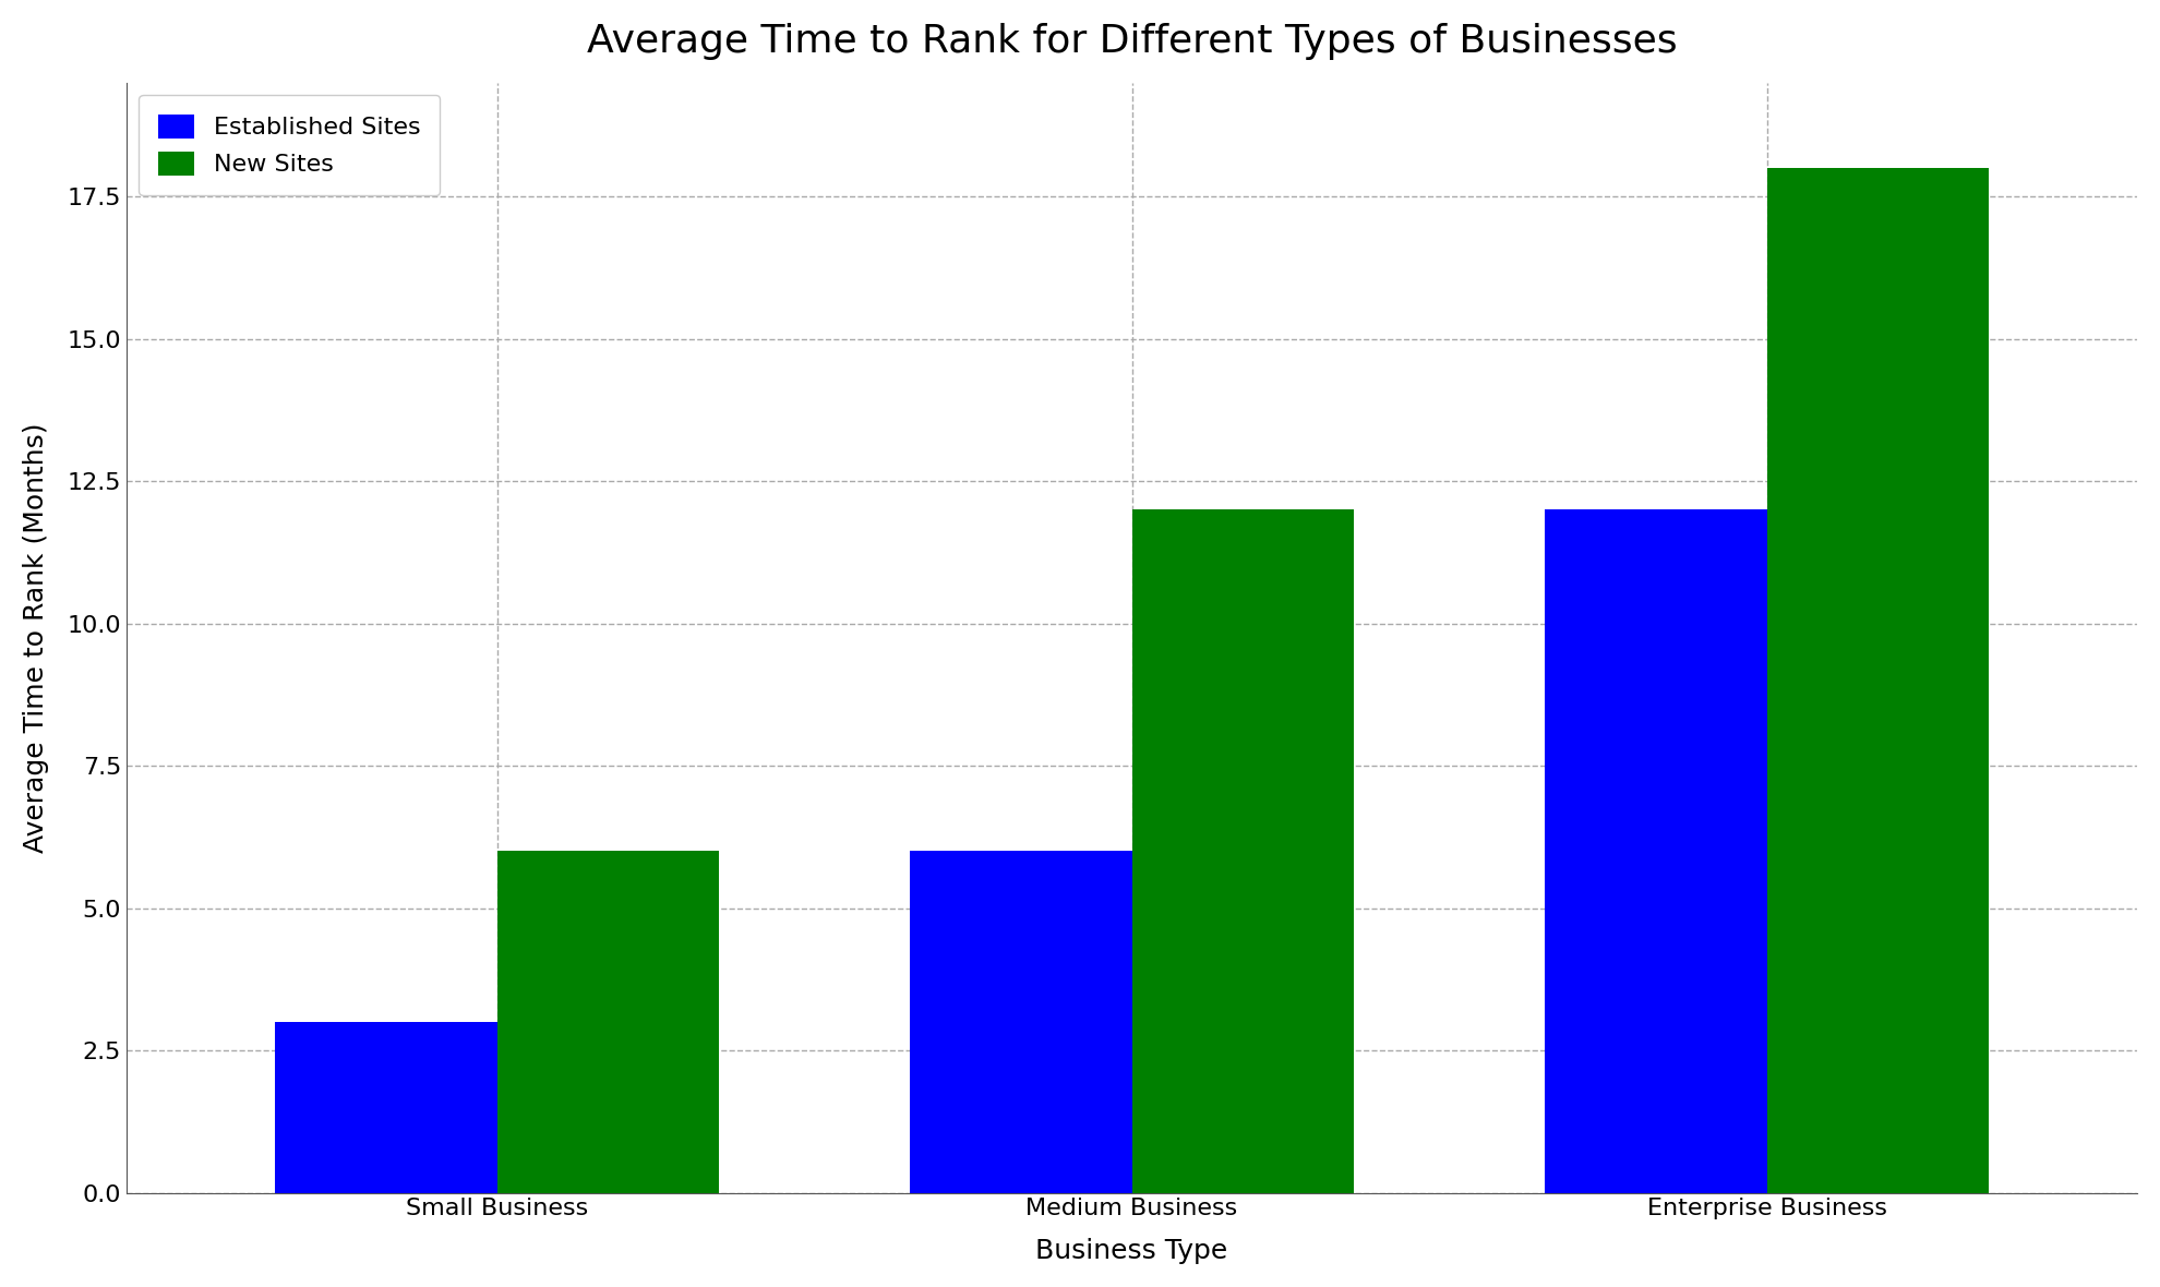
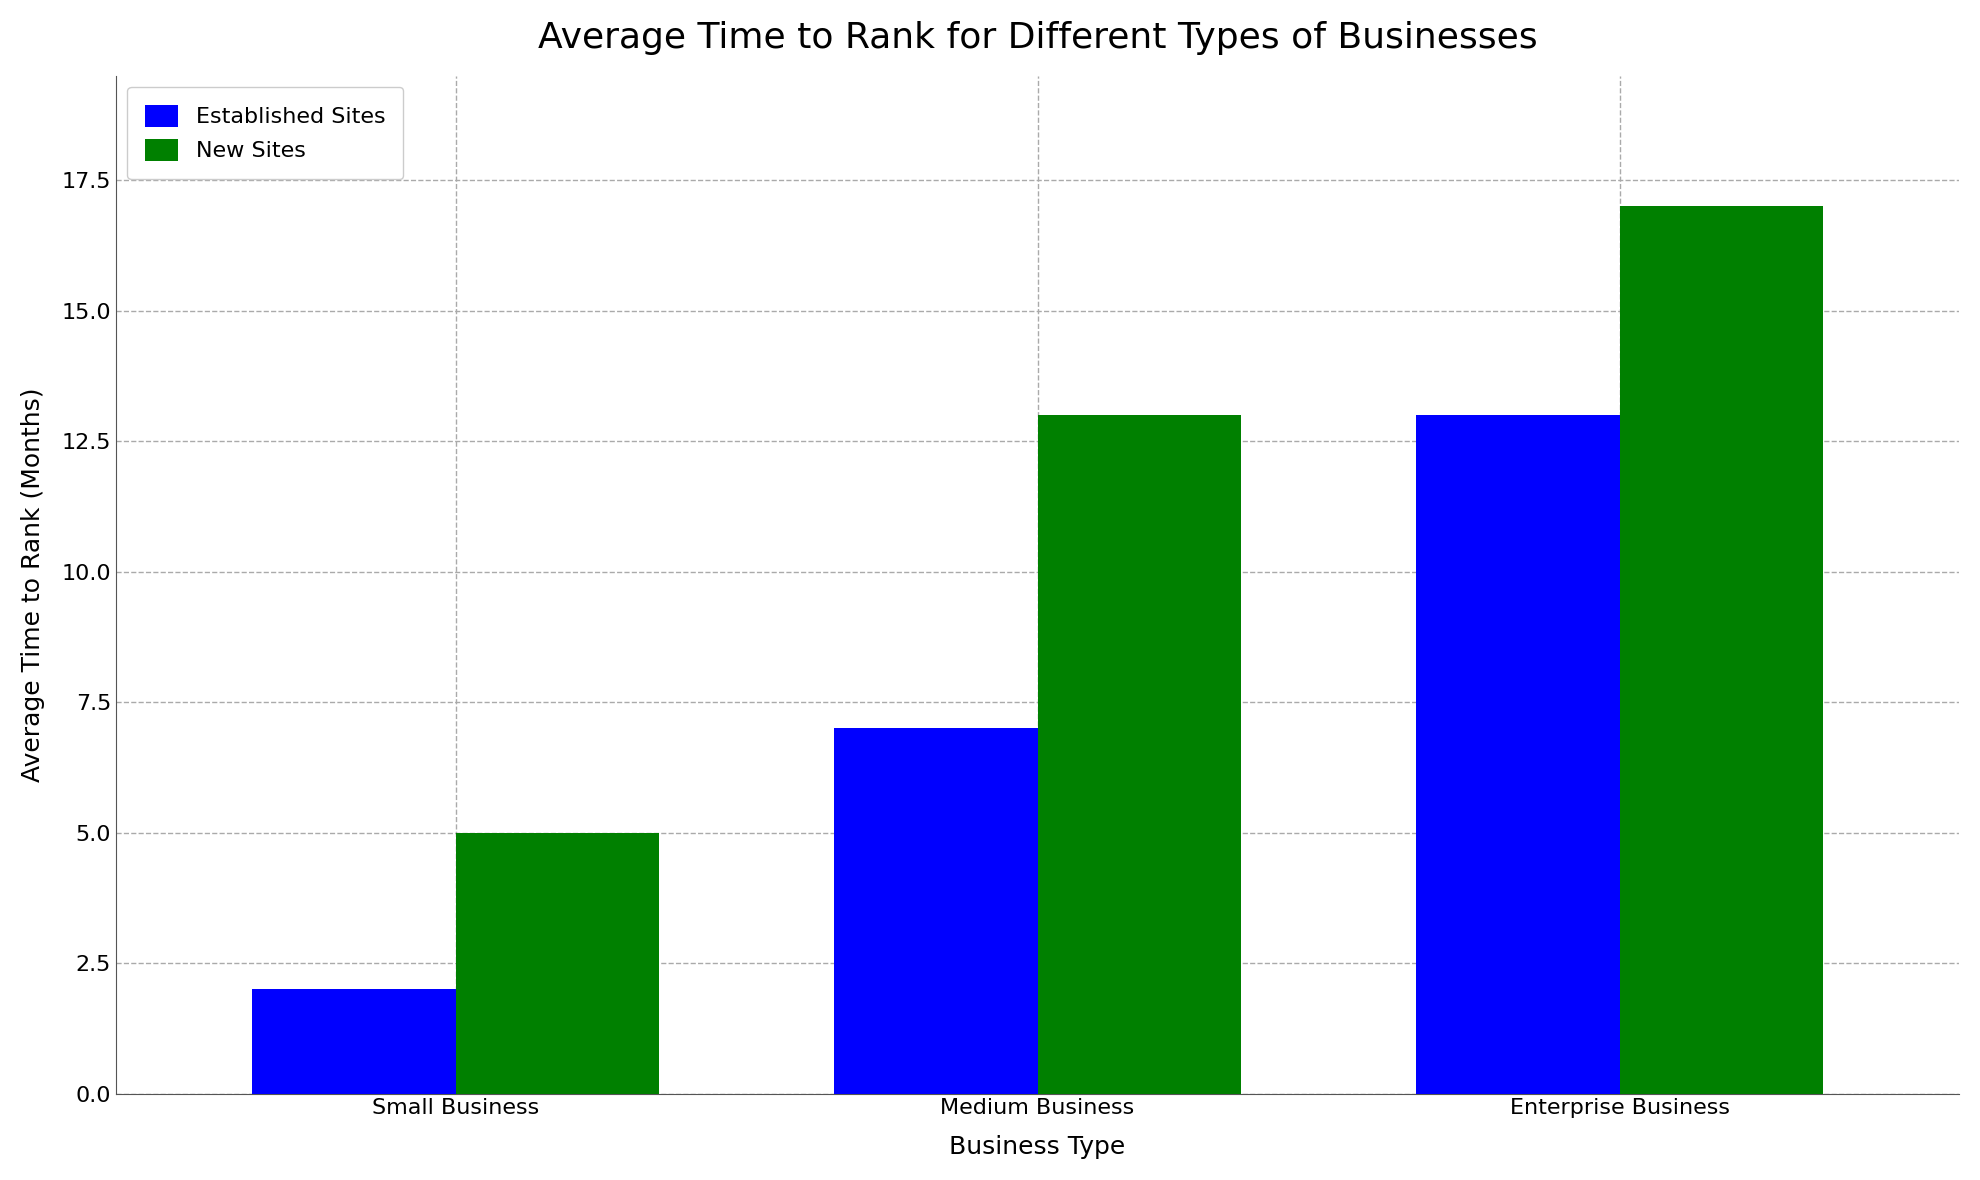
Established Sites/Small Business: 3 -> 2
New Sites/Small Business: 6 -> 5
Established Sites/Medium Business: 6 -> 7
New Sites/Medium Business: 12 -> 13
Established Sites/Enterprise Business: 12 -> 13
New Sites/Enterprise Business: 18 -> 17
